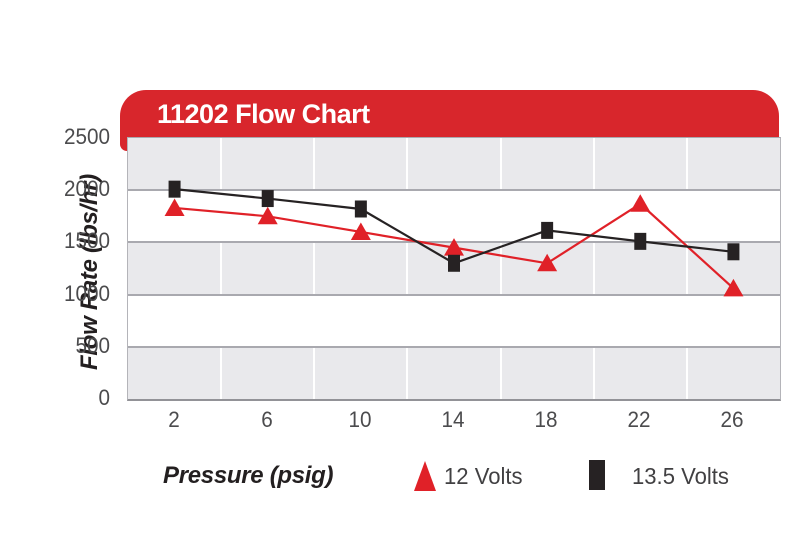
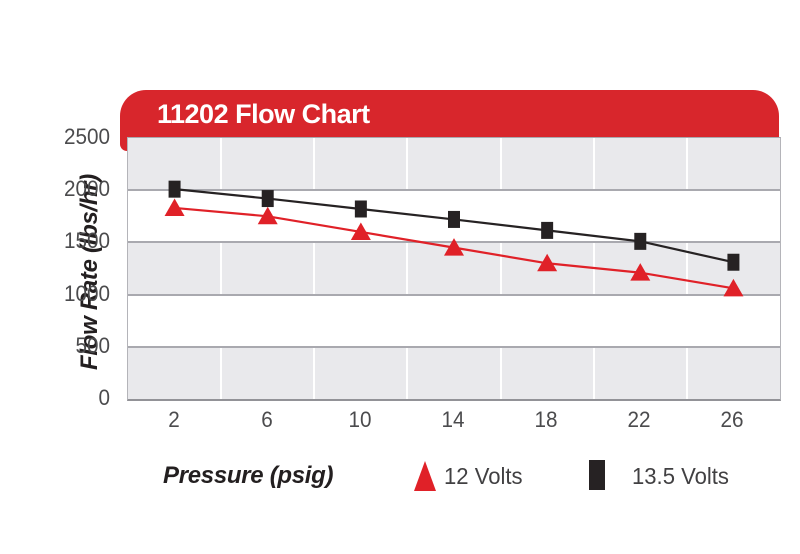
13.5 Volts/14: 1300 -> 1720
12 Volts/22: 1870 -> 1210
13.5 Volts/26: 1410 -> 1310
